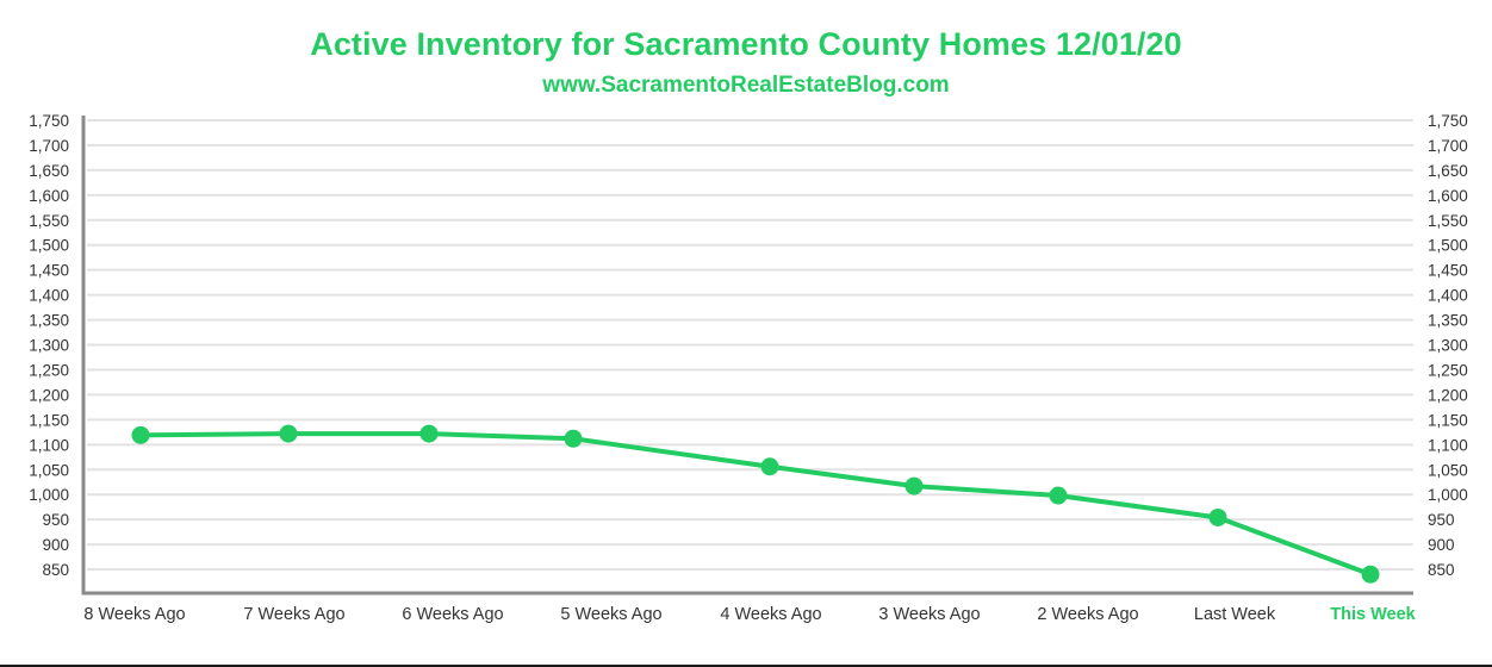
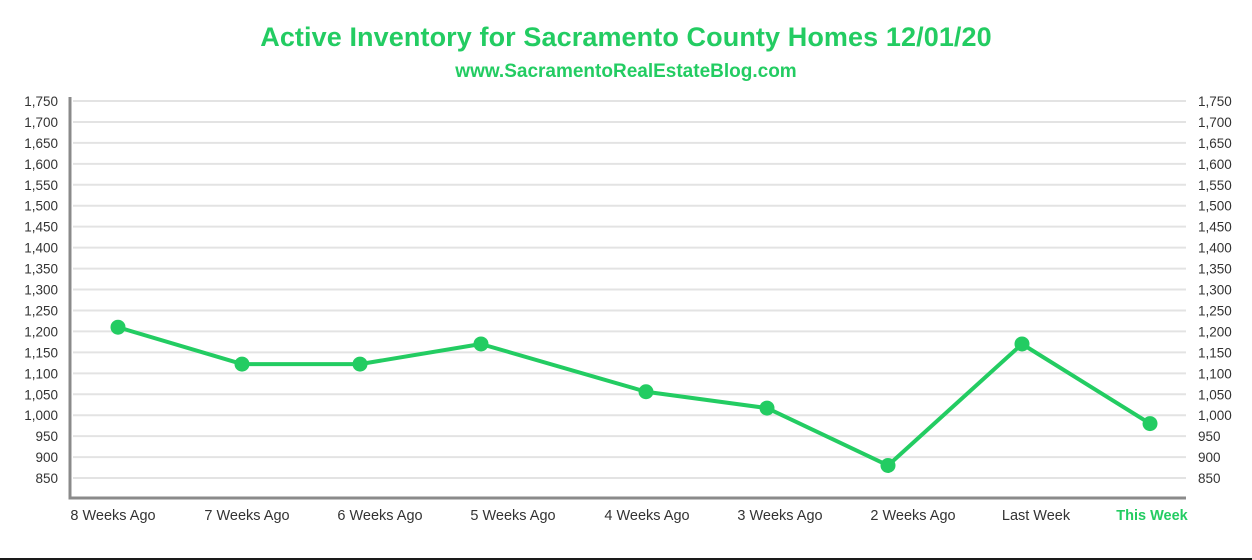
8 Weeks Ago: 1120 -> 1210
5 Weeks Ago: 1110 -> 1170
2 Weeks Ago: 1000 -> 880
Last Week: 950 -> 1170
This Week: 840 -> 980
